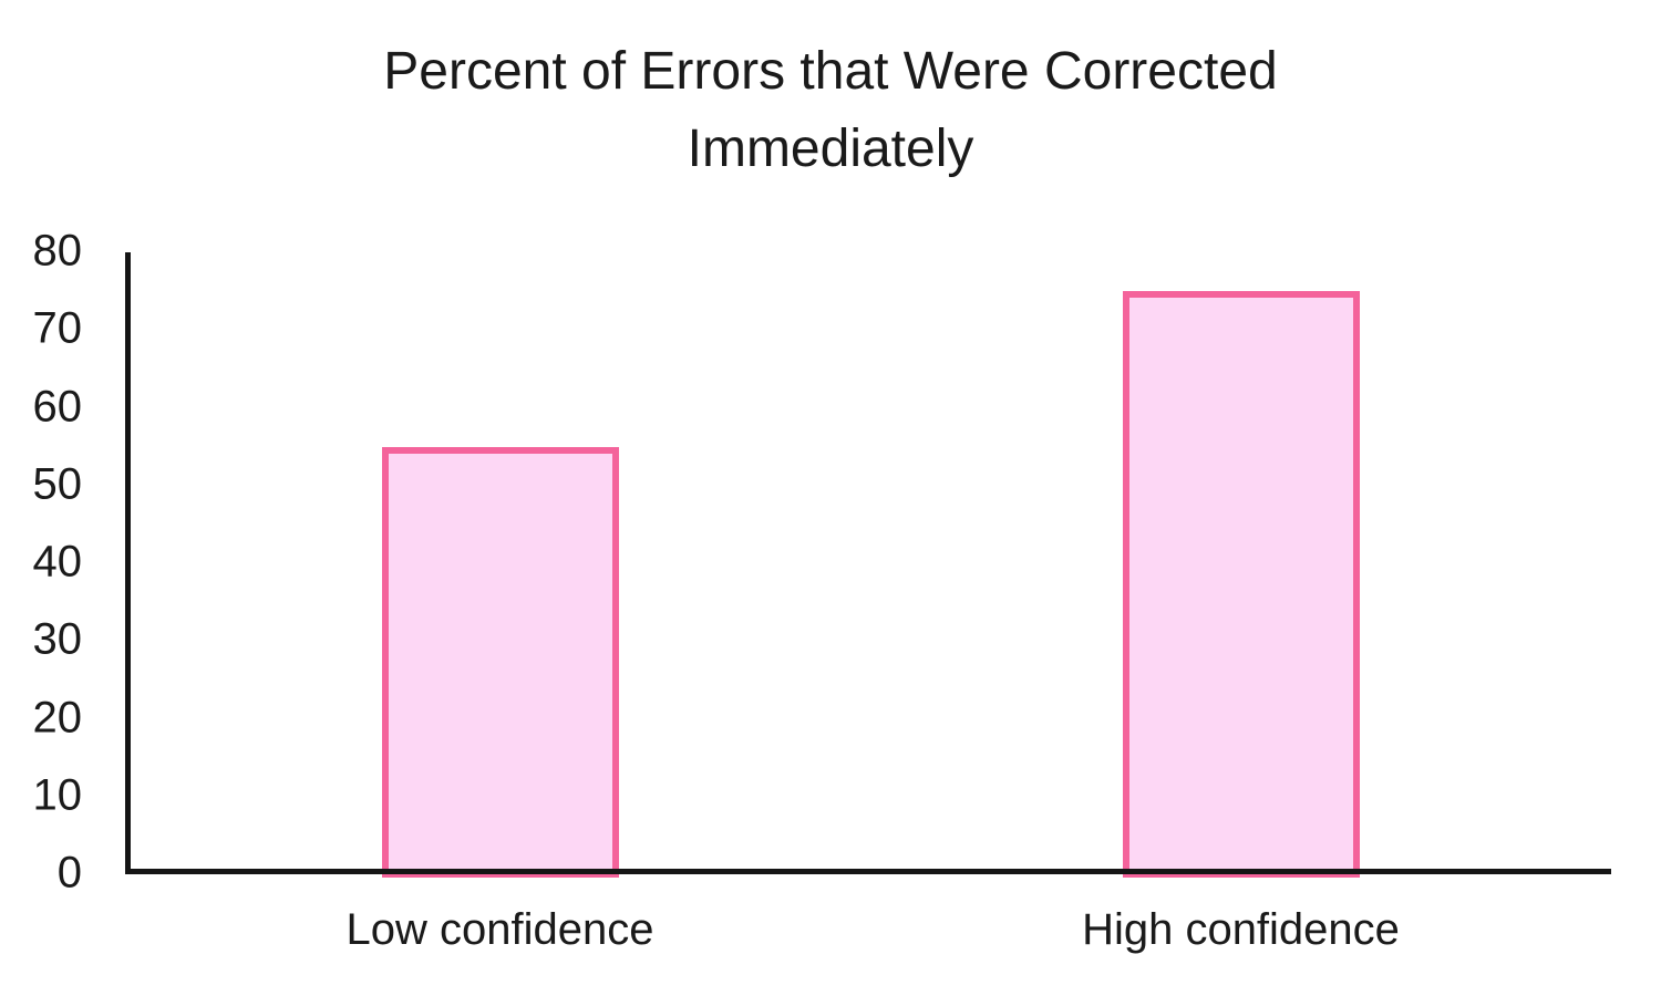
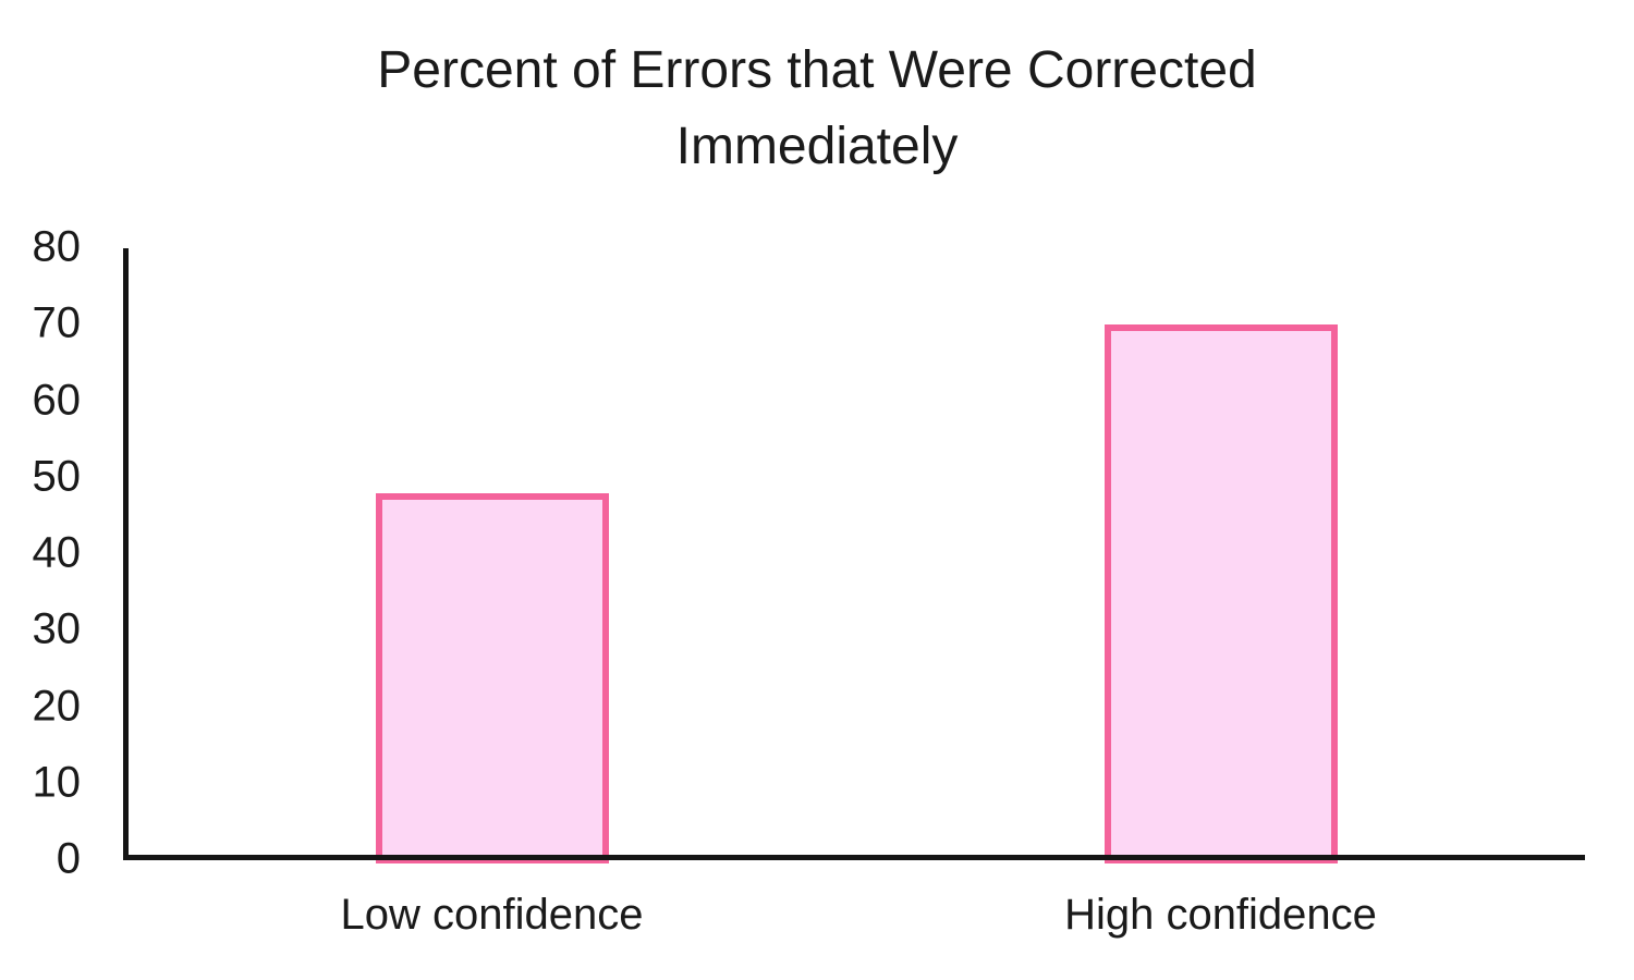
Low confidence: 55 -> 48
High confidence: 75 -> 70
